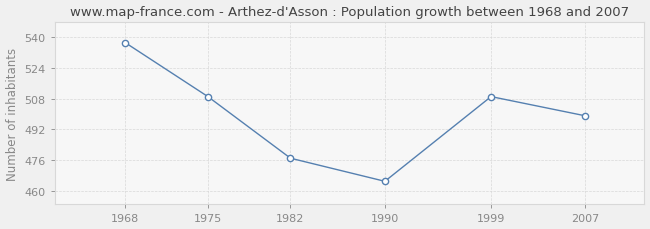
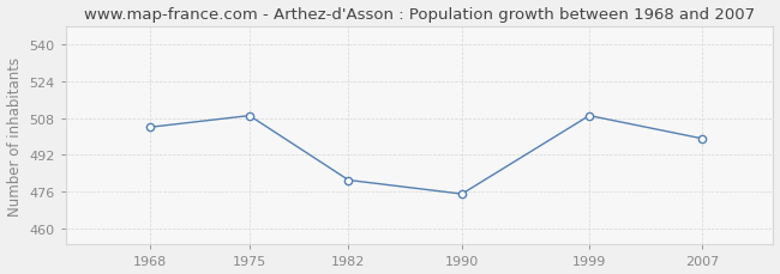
1968: 537 -> 504
1982: 477 -> 481
1990: 465 -> 475
